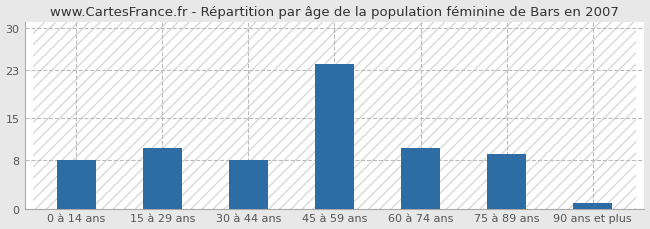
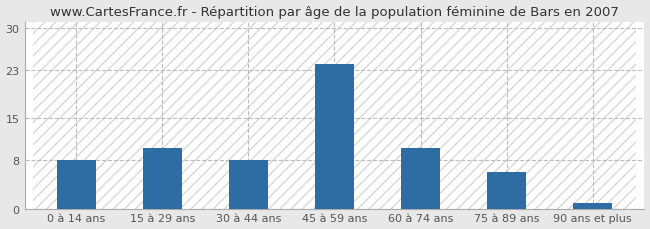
75 à 89 ans: 9 -> 6
